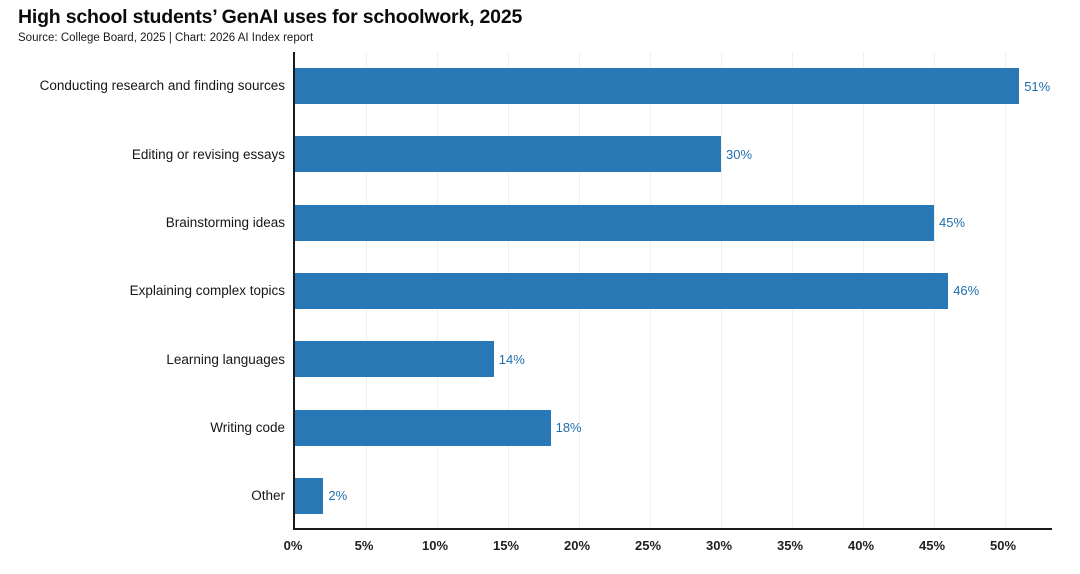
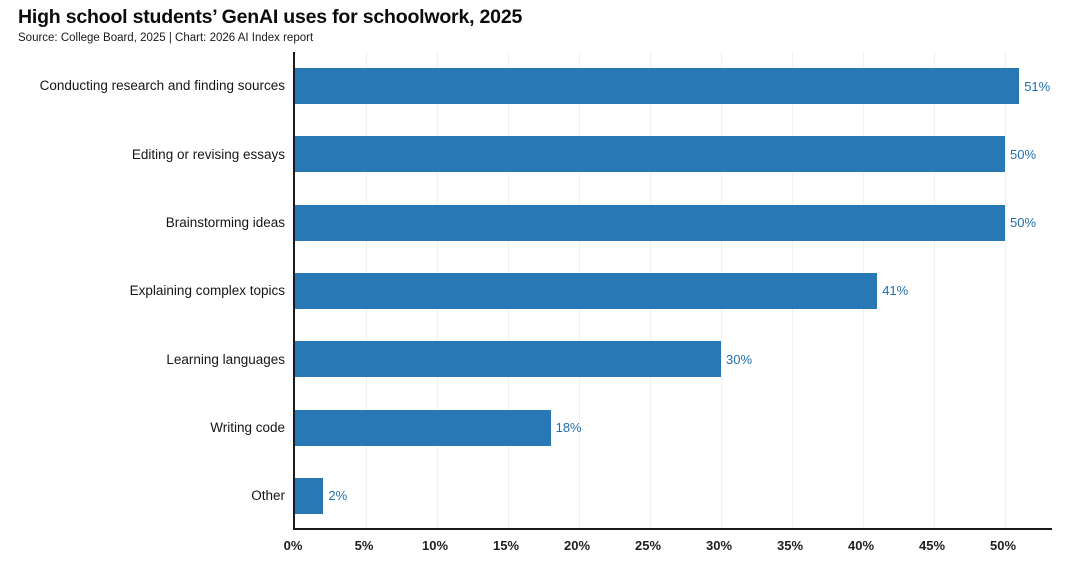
Editing or revising essays: 30% -> 50%
Brainstorming ideas: 45% -> 50%
Explaining complex topics: 46% -> 41%
Learning languages: 14% -> 30%
